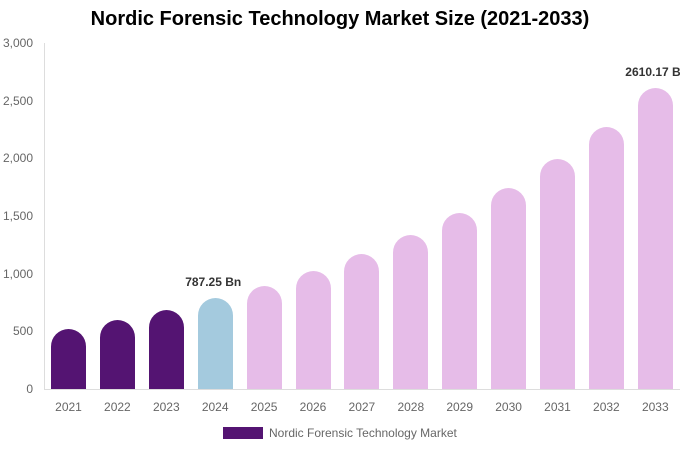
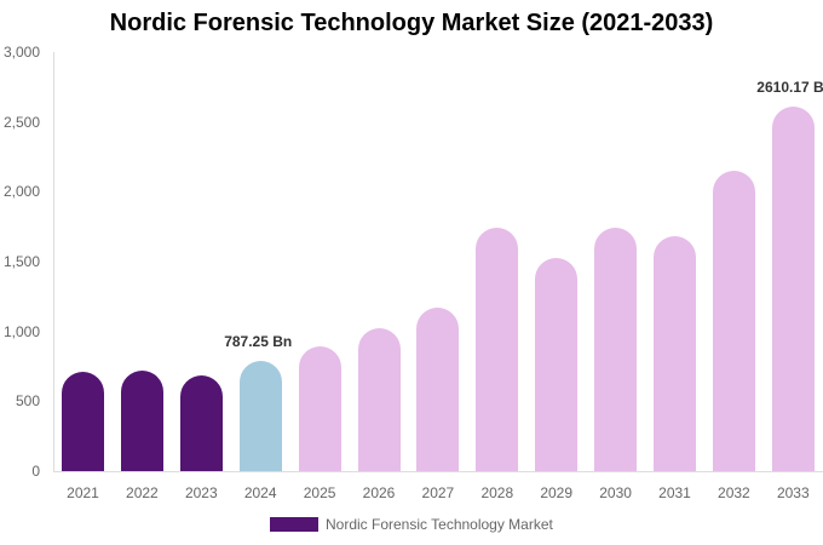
2021: 520 -> 710
2022: 600 -> 720
2028: 1340 -> 1740
2031: 2000 -> 1680
2032: 2270 -> 2150
